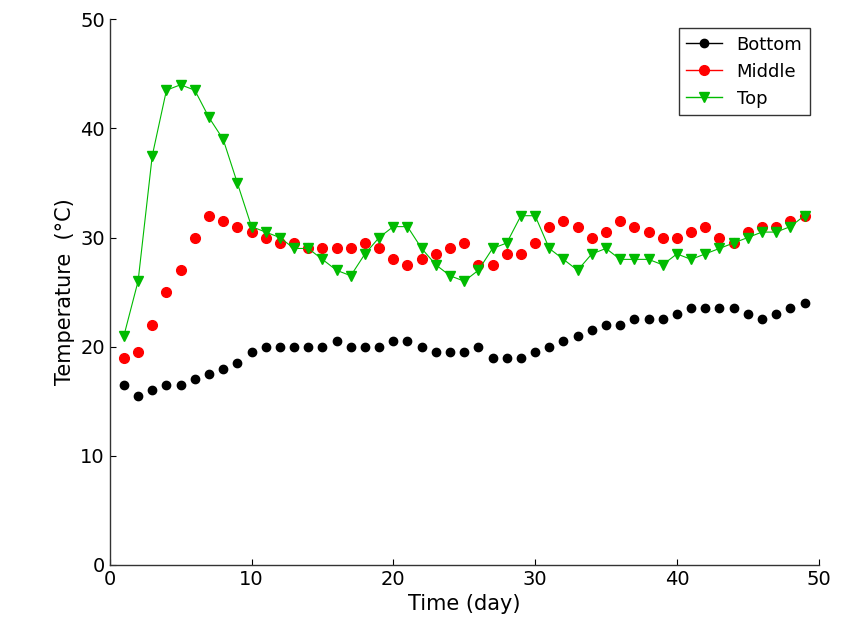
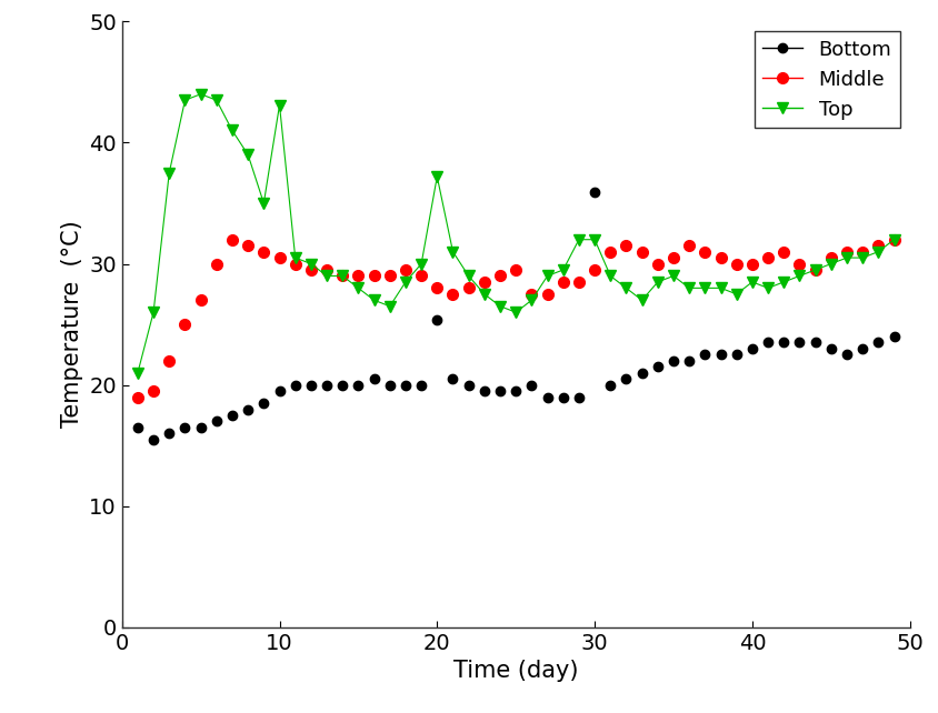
Top/10: 31.0 -> 43.1
Bottom/20: 20.5 -> 25.4
Top/20: 31.0 -> 37.2
Bottom/30: 19.5 -> 35.9
